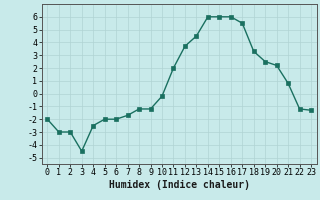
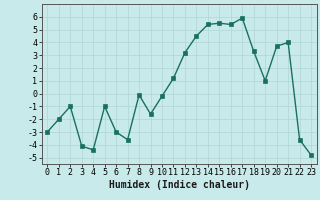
0: -2.0 -> -3.0
1: -3.0 -> -2.0
2: -3.0 -> -1.0
3: -4.5 -> -4.1
4: -2.5 -> -4.4
5: -2.0 -> -1.0
6: -2.0 -> -3.0
7: -1.7 -> -3.6
8: -1.2 -> -0.1
9: -1.2 -> -1.6
11: 2.0 -> 1.2
12: 3.7 -> 3.2
14: 6.0 -> 5.4
15: 6.0 -> 5.5
16: 6.0 -> 5.4
17: 5.5 -> 5.9
19: 2.5 -> 1.0
20: 2.2 -> 3.7
21: 0.8 -> 4.0
22: -1.2 -> -3.6
23: -1.3 -> -4.8
